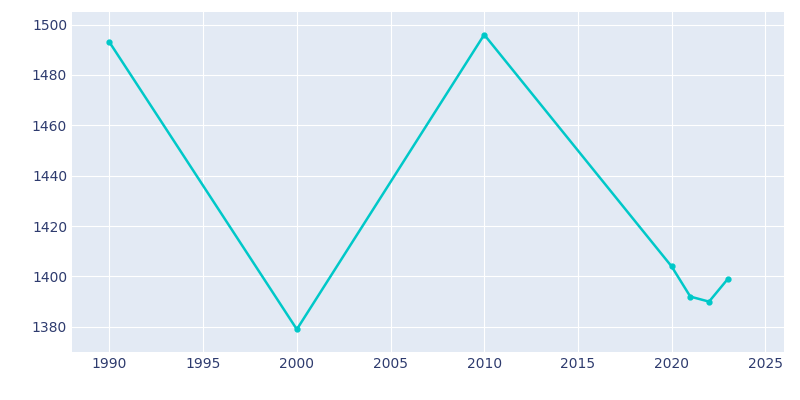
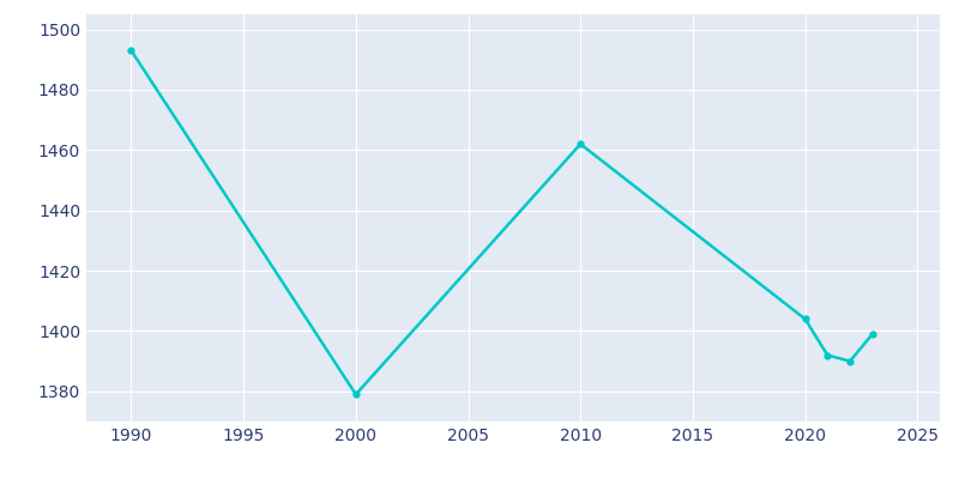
2010: 1496 -> 1462
